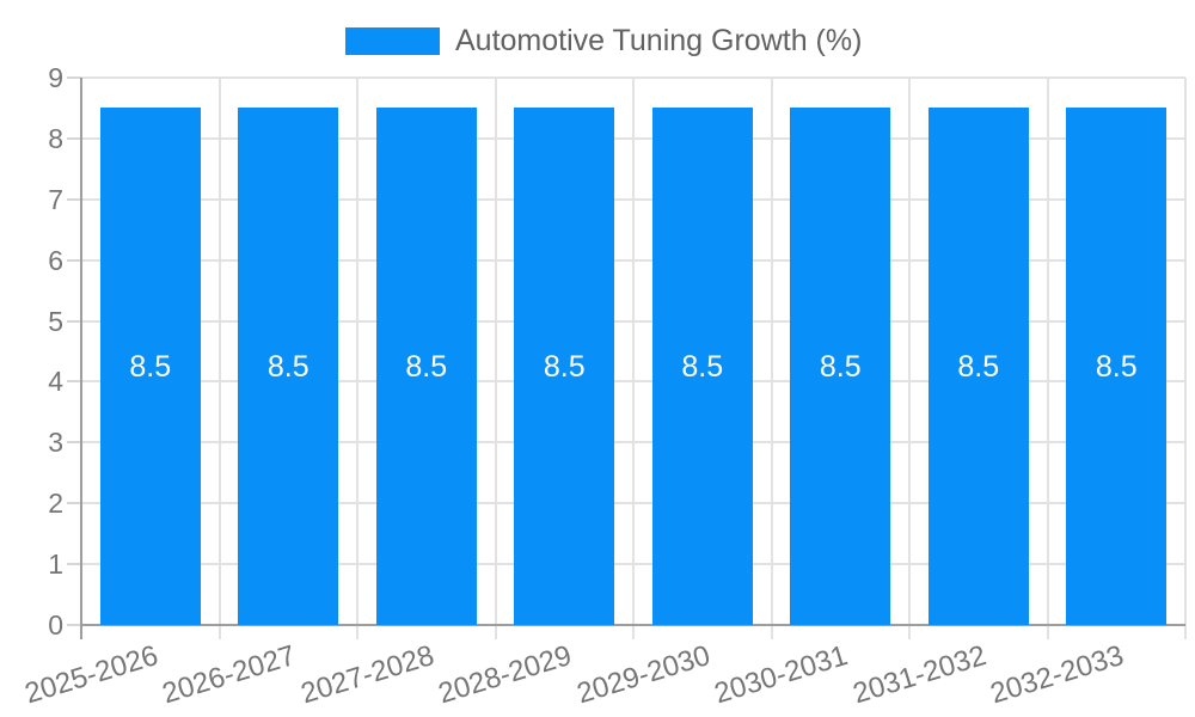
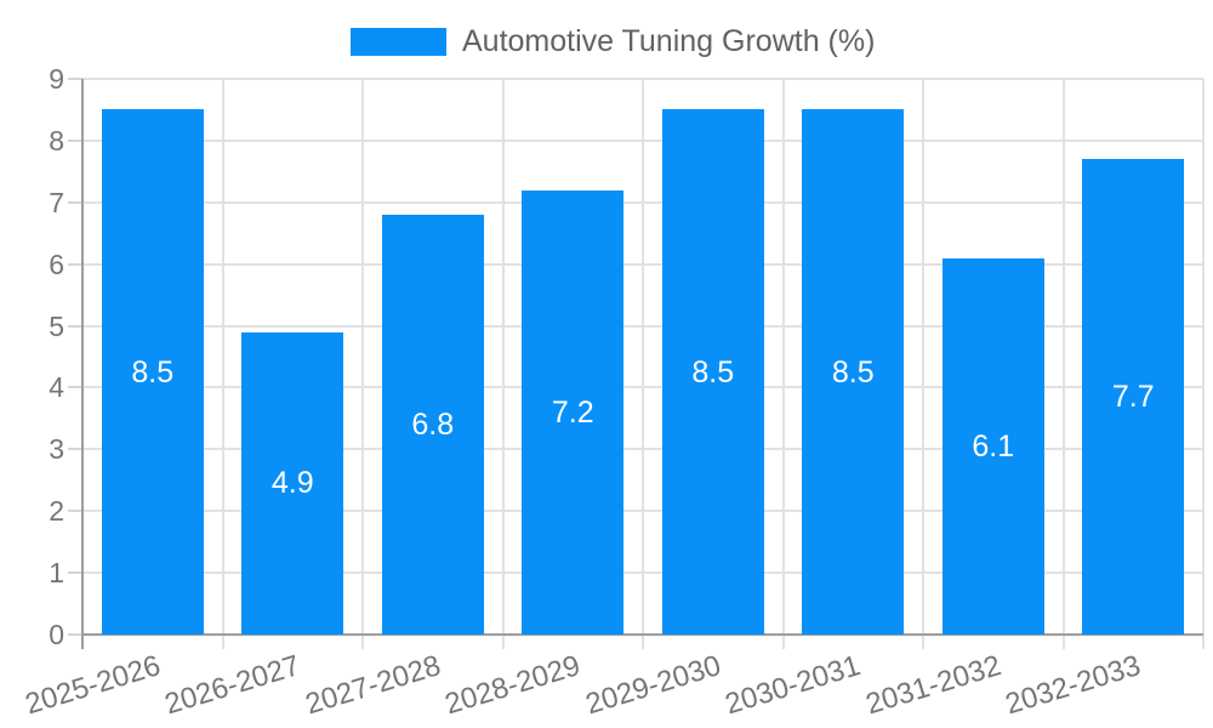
2026-2027: 8.5 -> 4.9
2027-2028: 8.5 -> 6.8
2028-2029: 8.5 -> 7.2
2031-2032: 8.5 -> 6.1
2032-2033: 8.5 -> 7.7
